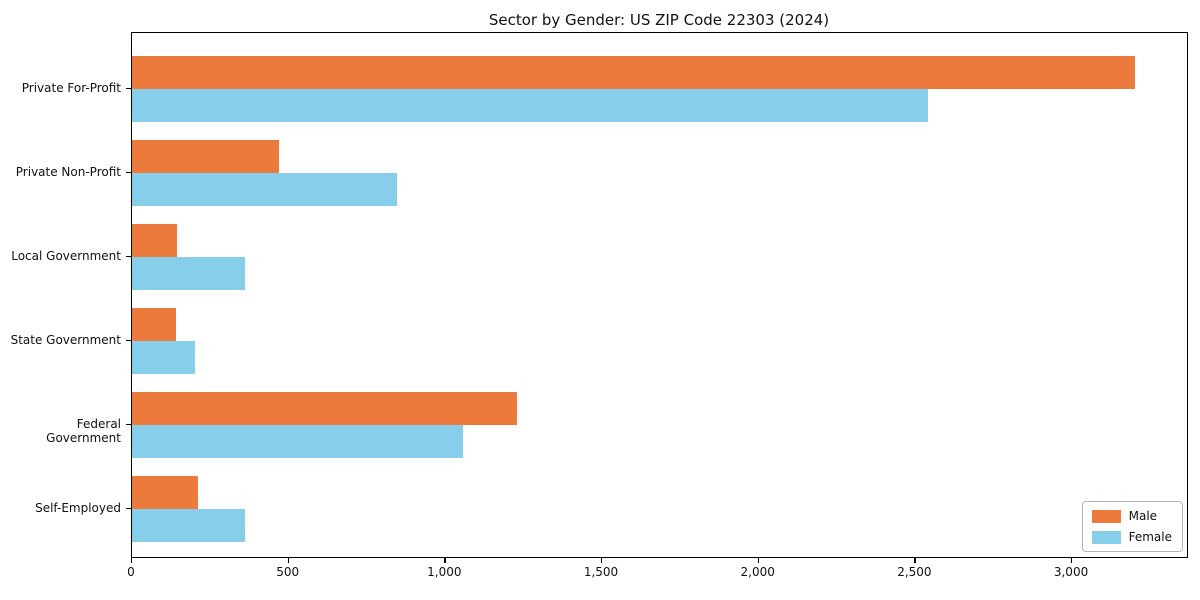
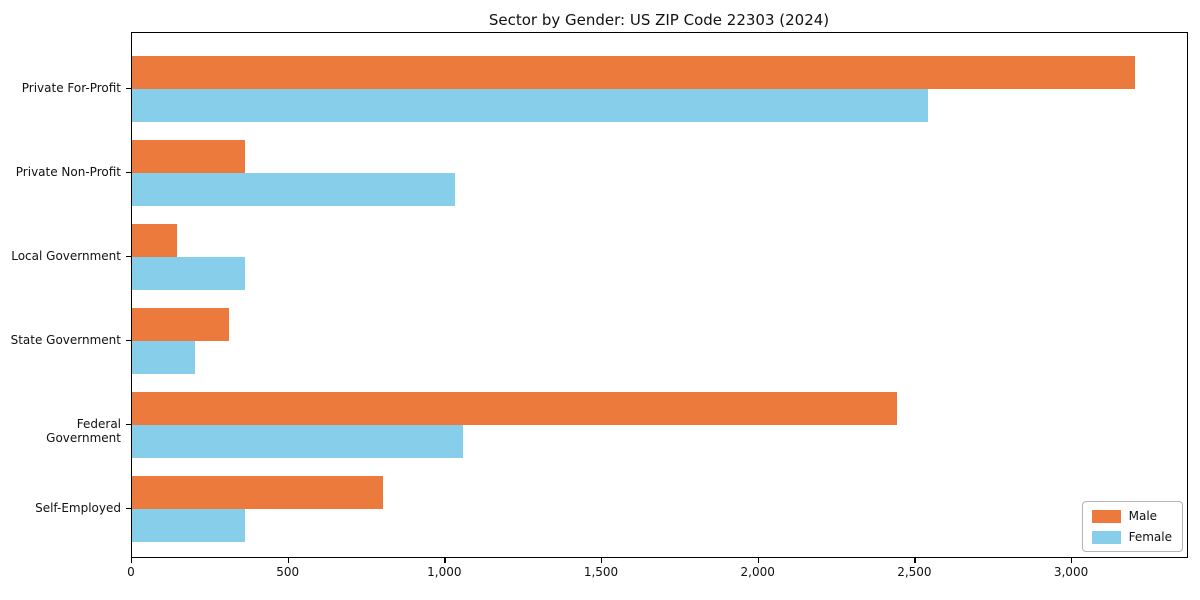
Male/Private Non-Profit: 470 -> 360
Female/Private Non-Profit: 840 -> 1030
Male/State Government: 140 -> 310
Male/Federal Government: 1230 -> 2440
Male/Self-Employed: 210 -> 800
